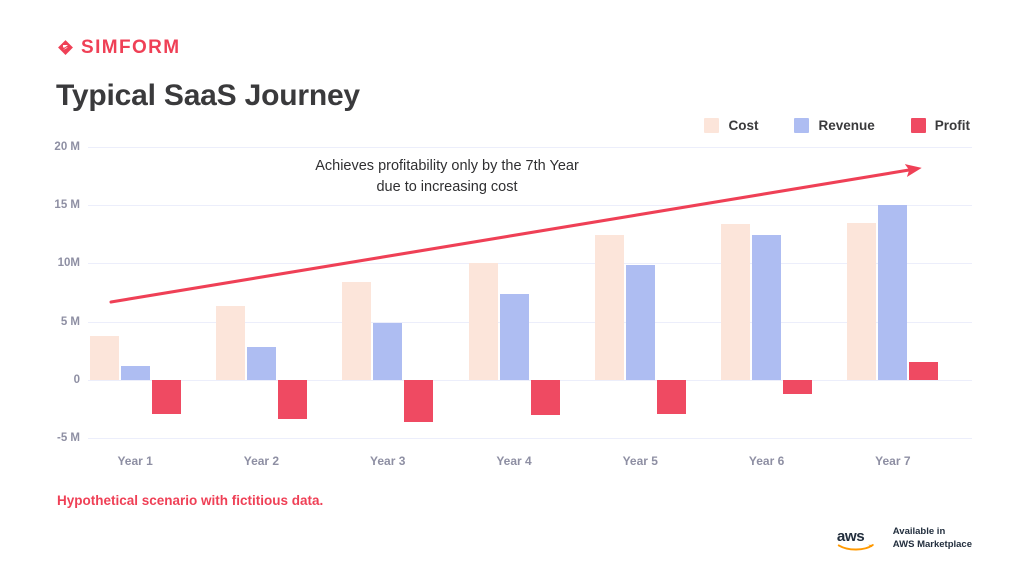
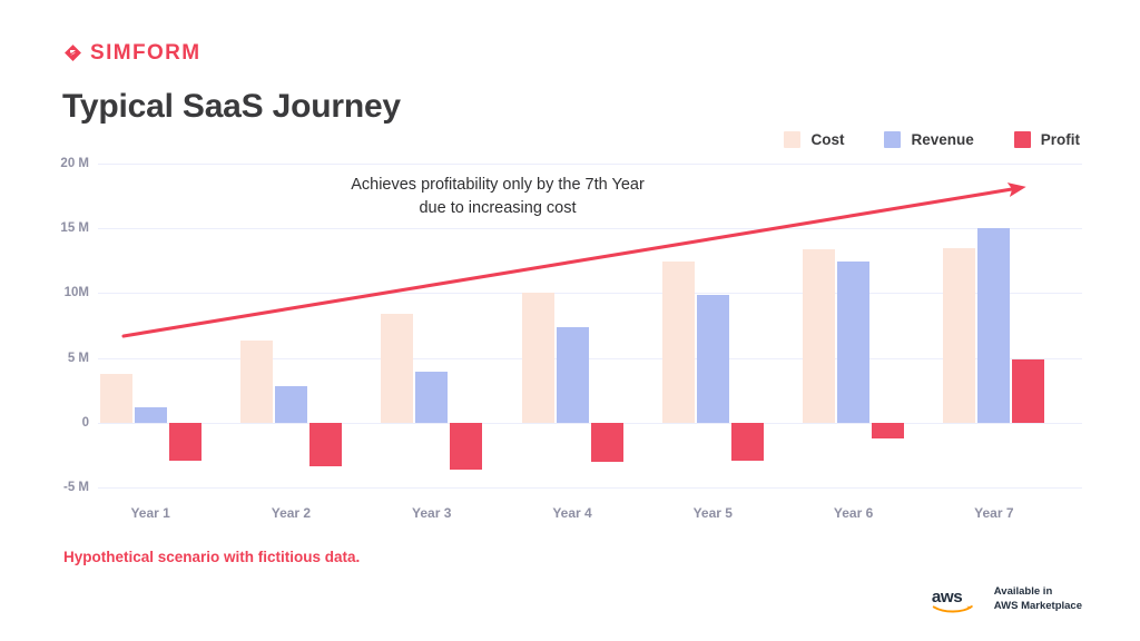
Revenue/Year 3: 4.9M -> 3.9M
Profit/Year 7: 1.5M -> 4.9M
